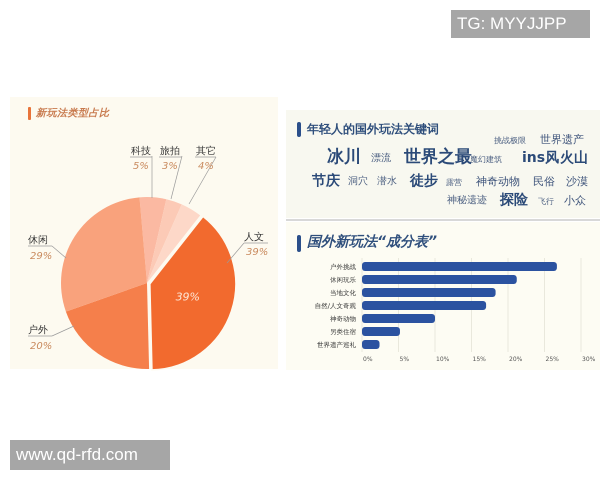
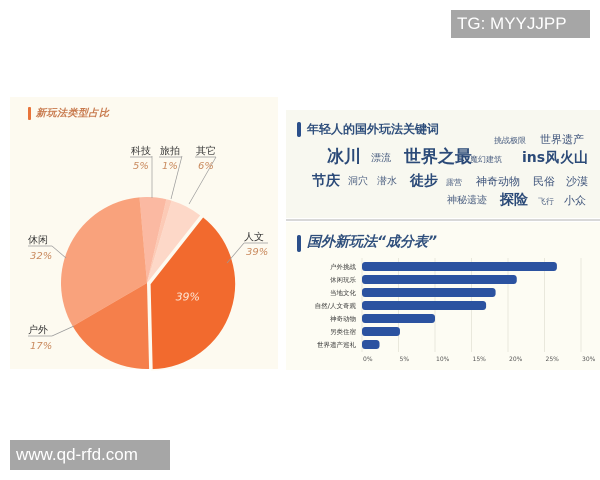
新玩法类型占比/旅拍: 3% -> 1%
新玩法类型占比/其它: 4% -> 6%
新玩法类型占比/户外: 20% -> 17%
新玩法类型占比/休闲: 29% -> 32%
